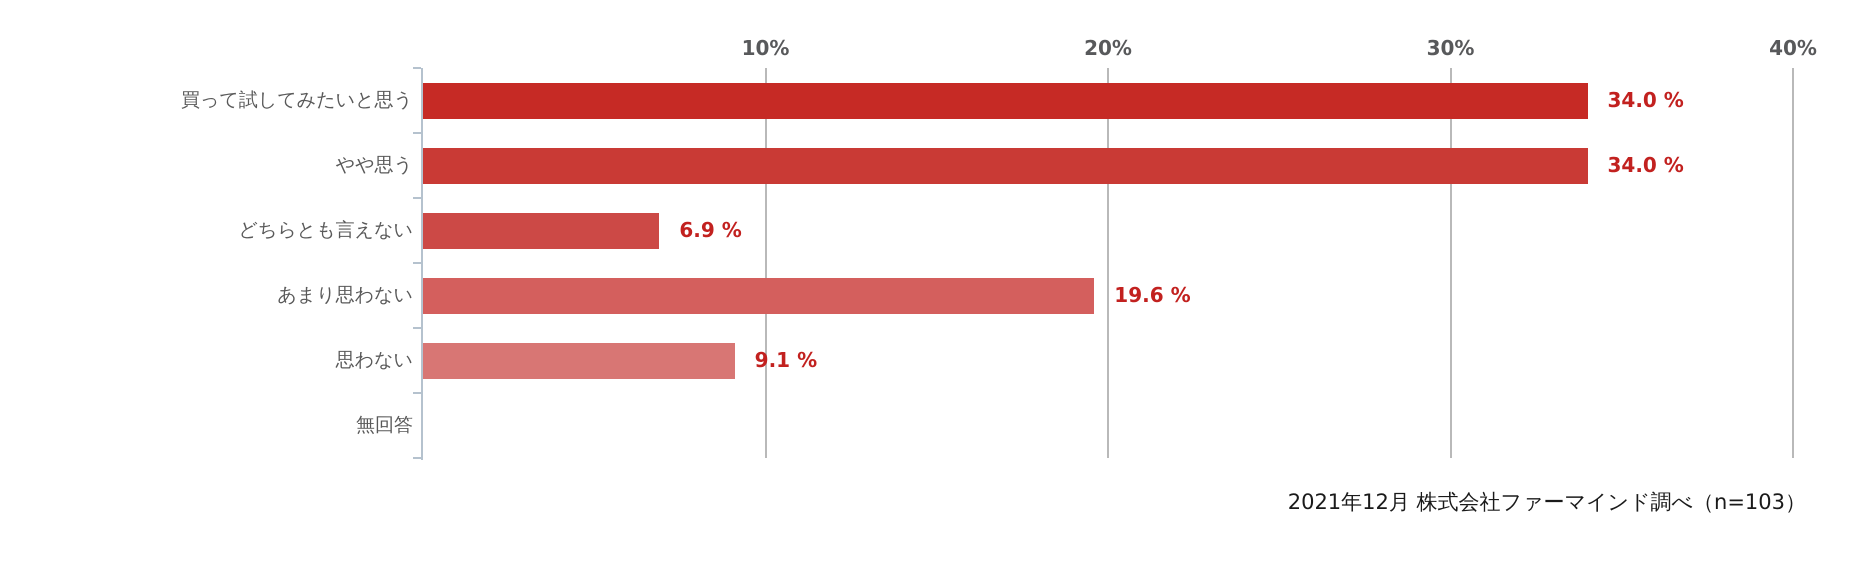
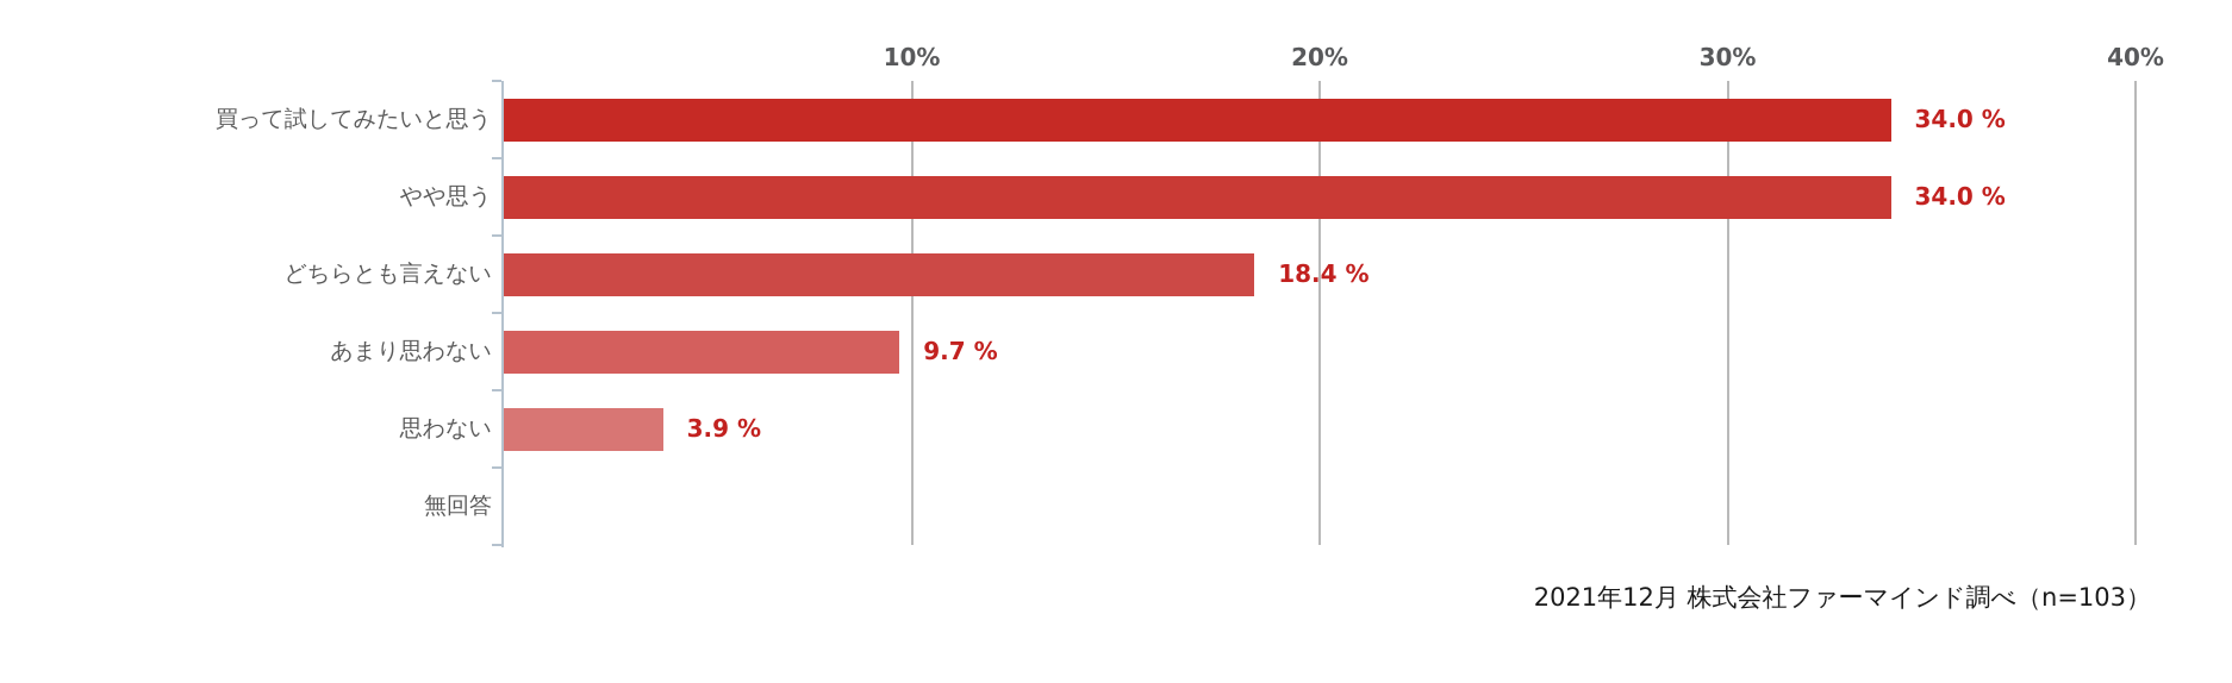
どちらとも言えない: 6.9 -> 18.4
あまり思わない: 19.6 -> 9.7
思わない: 9.1 -> 3.9
